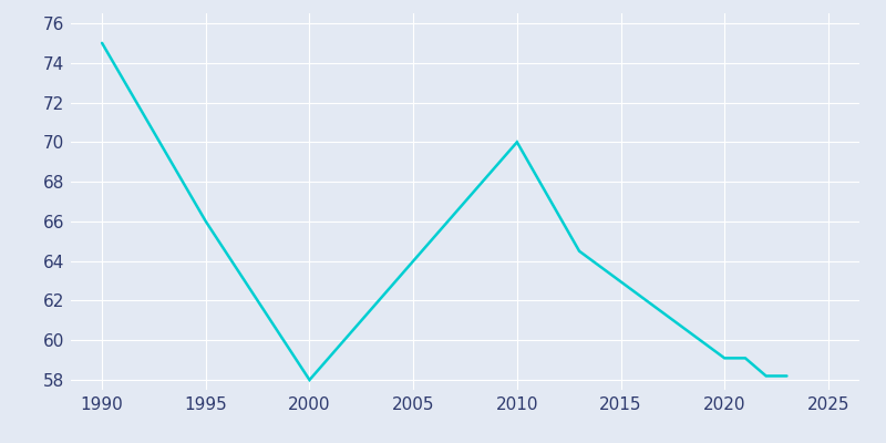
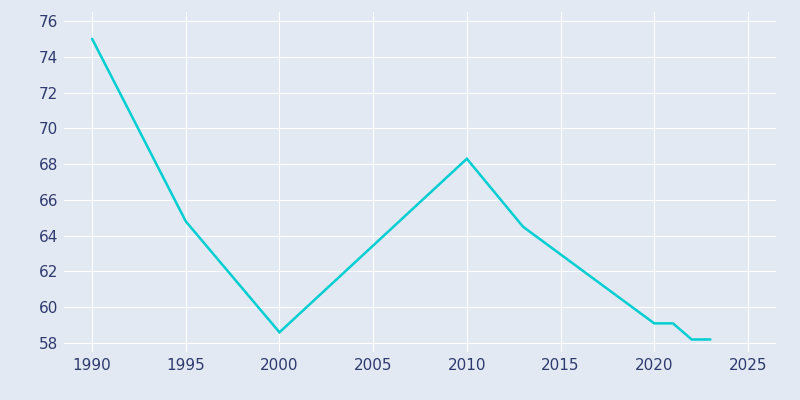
1995: 66.0 -> 64.8
2000: 58.0 -> 58.6
2010: 70.0 -> 68.3
